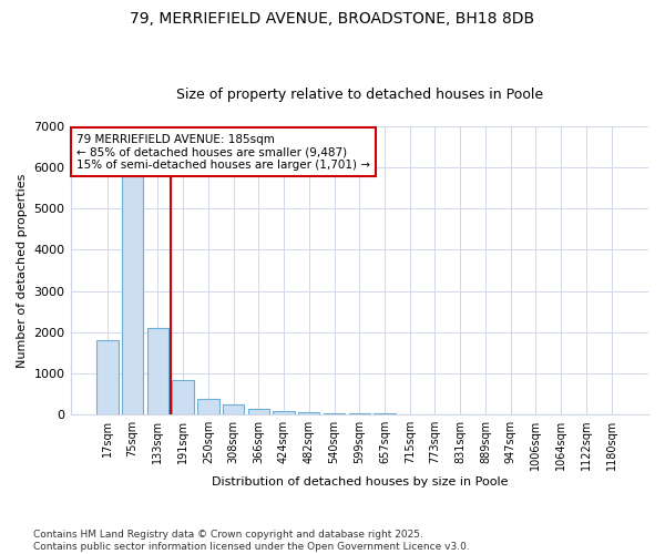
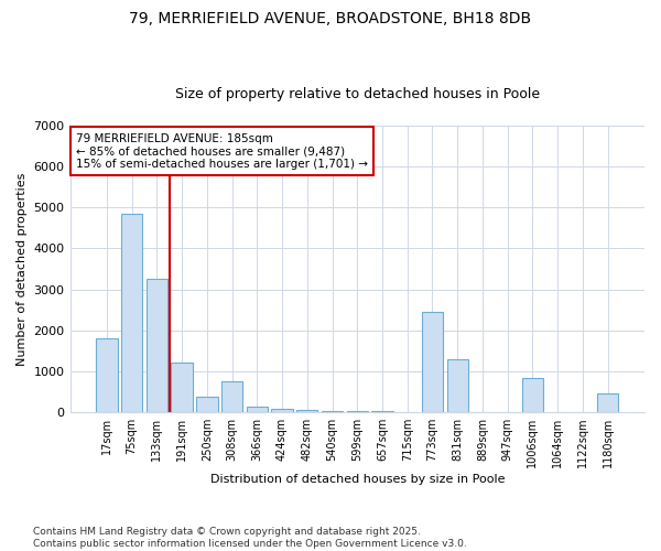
75sqm: 5800 -> 4850
133sqm: 2100 -> 3250
191sqm: 850 -> 1200
308sqm: 240 -> 750
773sqm: 10 -> 2450
831sqm: 10 -> 1300
1006sqm: 0 -> 850
1180sqm: 0 -> 450
